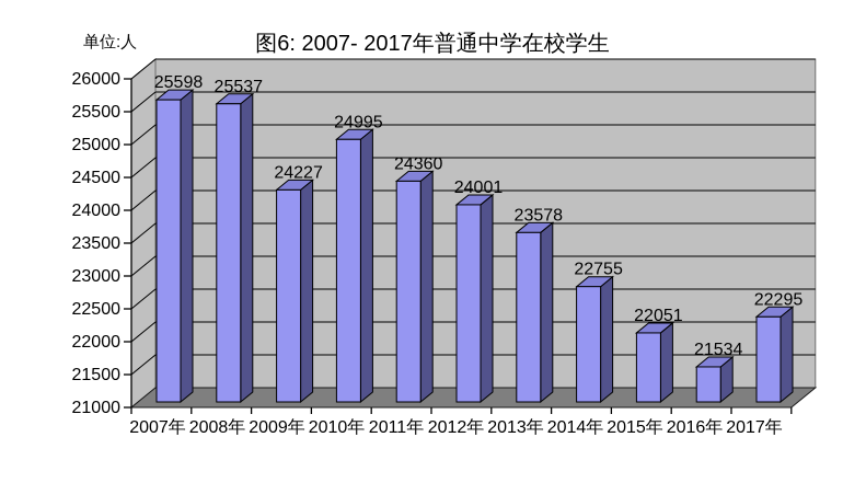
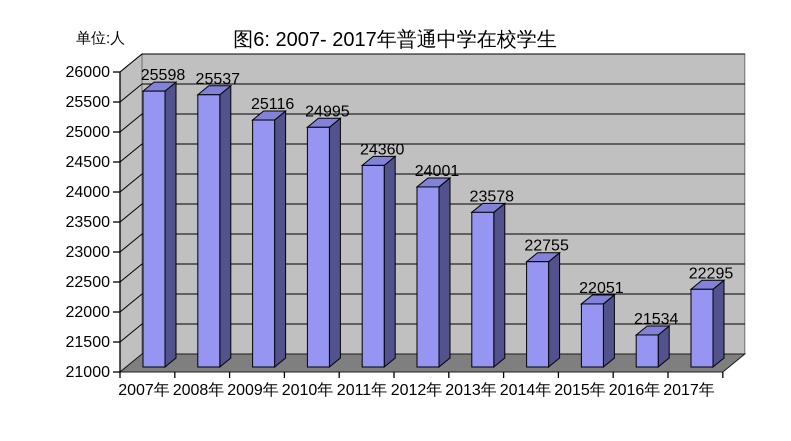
2009年: 24227 -> 25116
